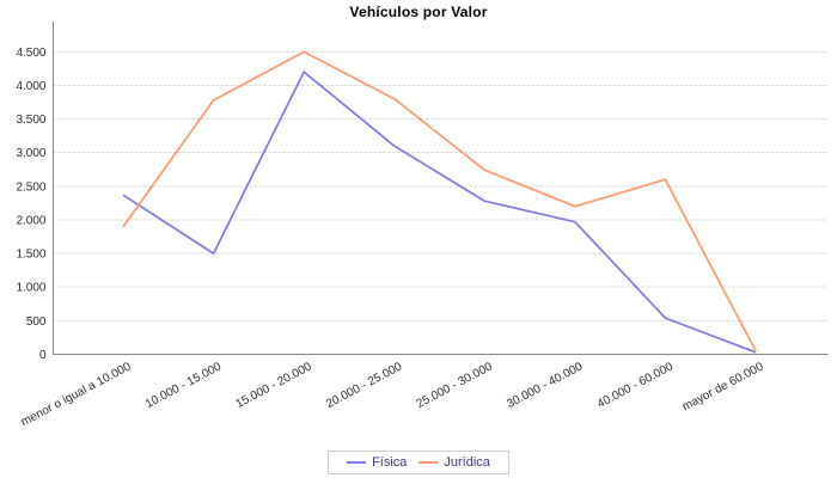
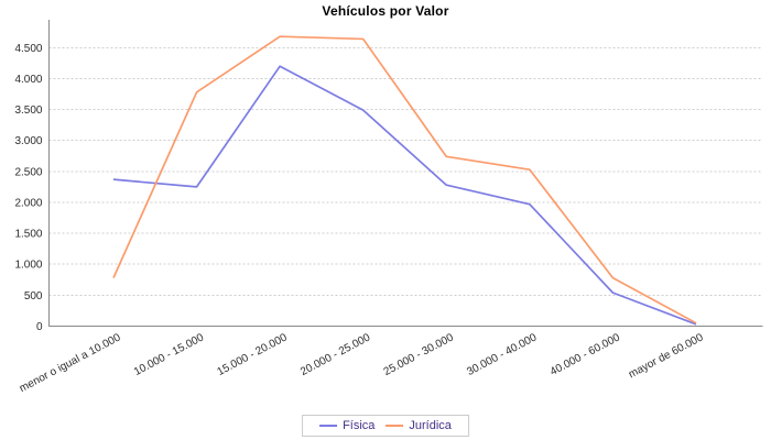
Jurídica/menor o igual a 10.000: 1900 -> 800
Física/10.000 - 15.000: 1500 -> 2200
Jurídica/15.000 - 20.000: 4500 -> 4700
Física/20.000 - 25.000: 3100 -> 3500
Jurídica/20.000 - 25.000: 3800 -> 4600
Jurídica/30.000 - 40.000: 2200 -> 2500
Jurídica/40.000 - 60.000: 2600 -> 800
